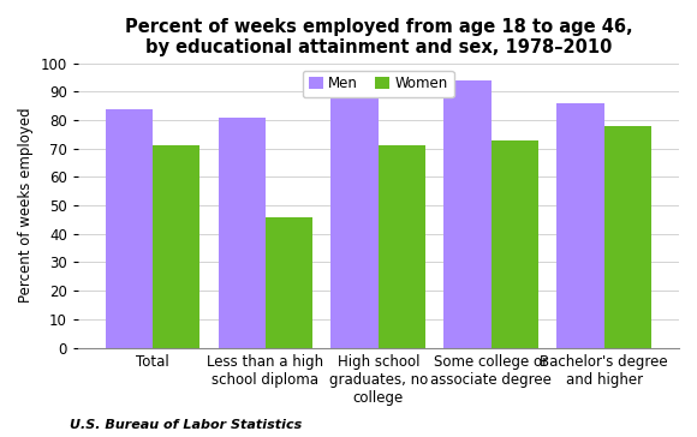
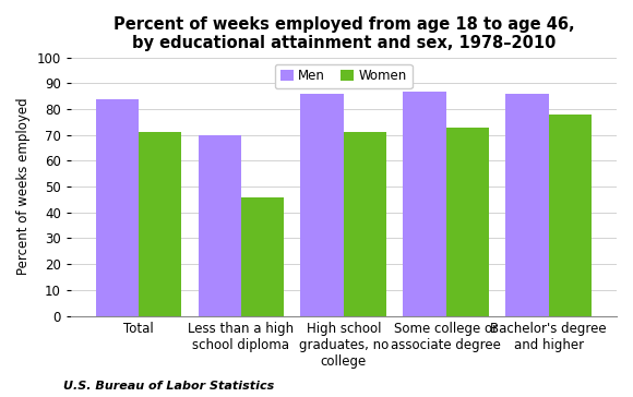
Men/Less than a high school diploma: 81 -> 70
Men/High school graduates, no college: 89 -> 86
Men/Some college or associate degree: 94 -> 87
